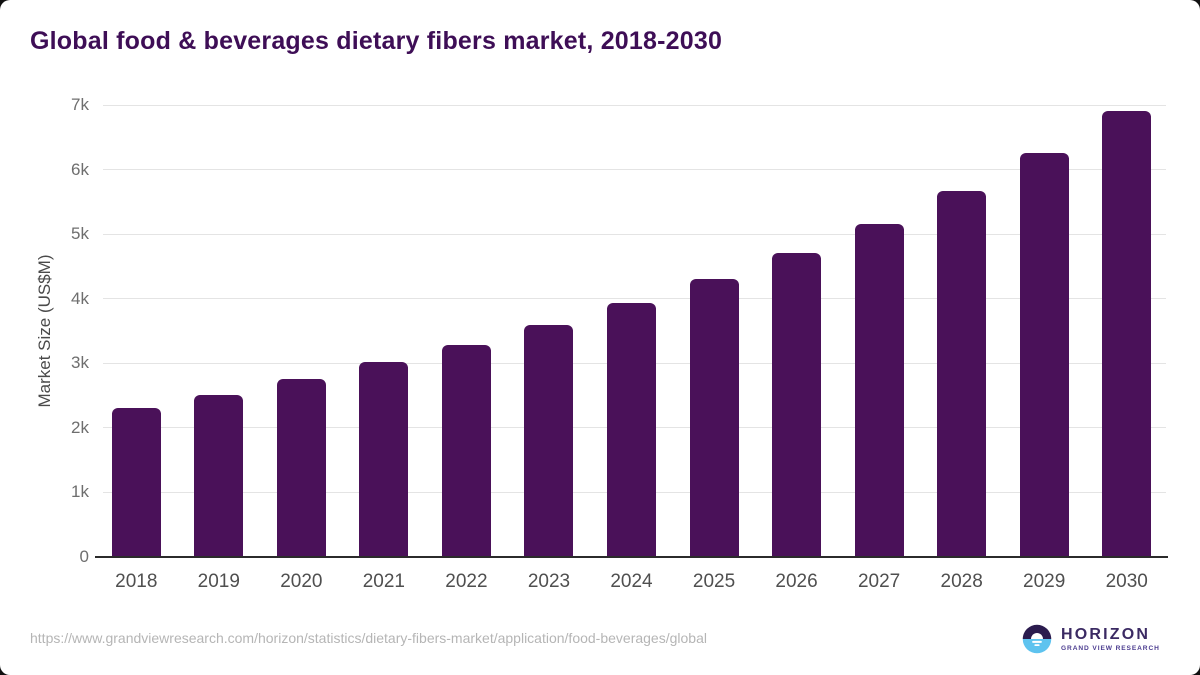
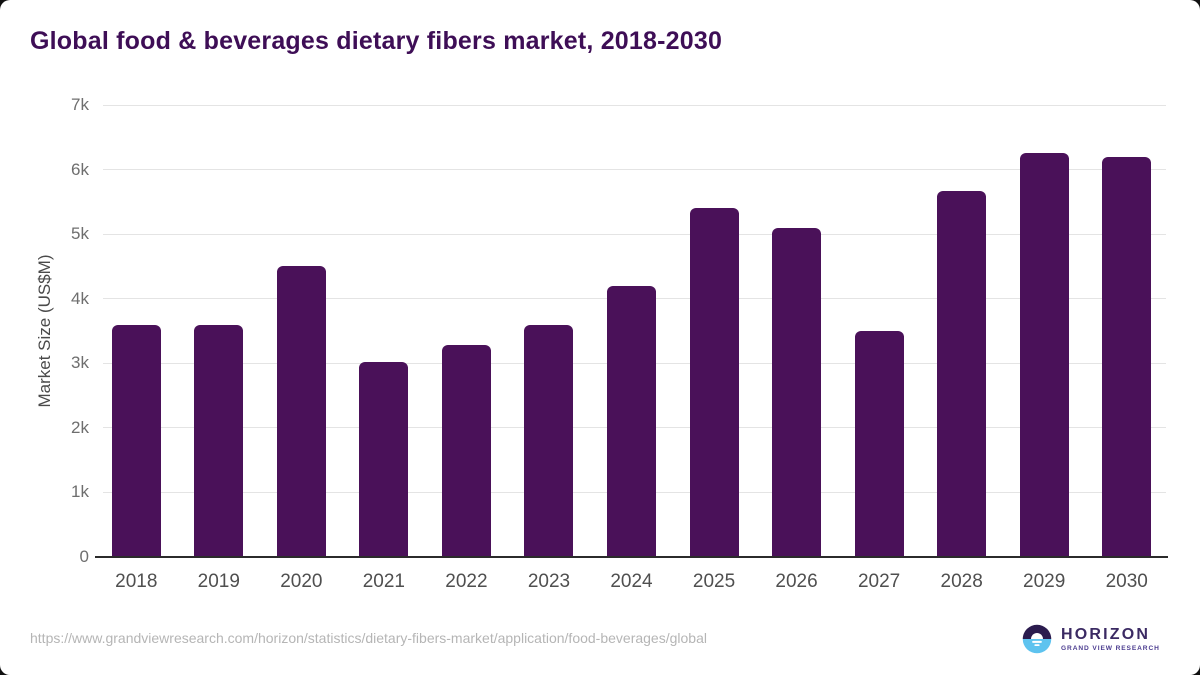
2018: 2.3k -> 3.6k
2019: 2.5k -> 3.6k
2020: 2.8k -> 4.5k
2024: 3.9k -> 4.2k
2025: 4.3k -> 5.4k
2026: 4.7k -> 5.1k
2027: 5.2k -> 3.5k
2030: 6.9k -> 6.2k
